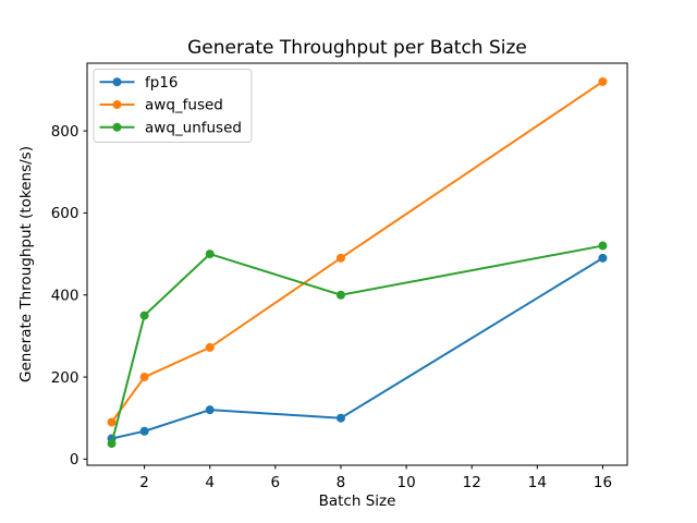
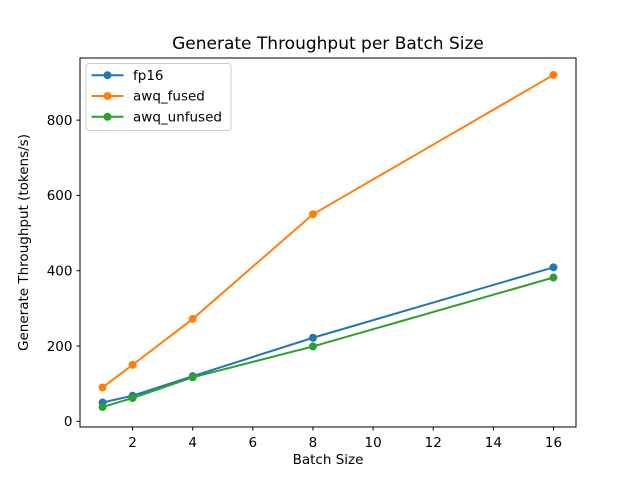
awq_fused/2: 200 -> 150
awq_unfused/2: 350 -> 60
awq_unfused/4: 500 -> 120
fp16/8: 100 -> 220
awq_fused/8: 490 -> 550
awq_unfused/8: 400 -> 200
fp16/16: 490 -> 410
awq_unfused/16: 520 -> 380
